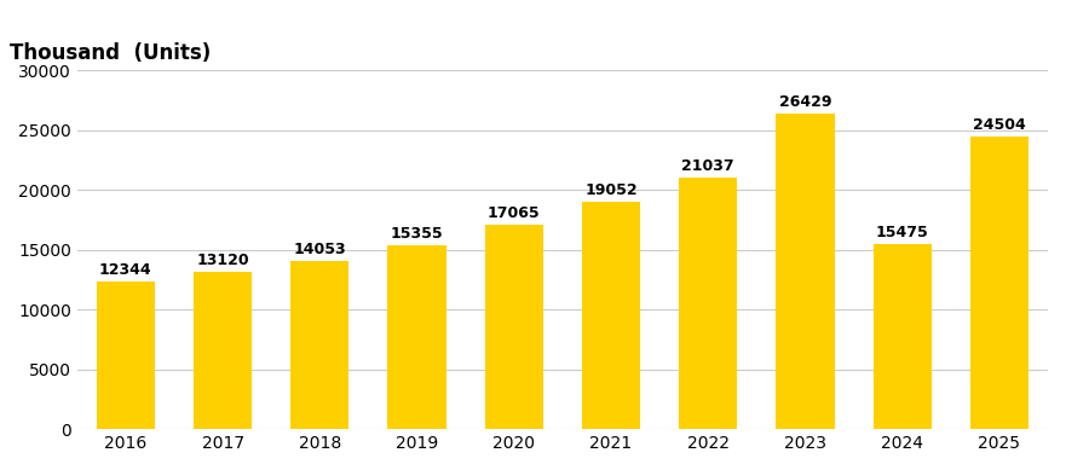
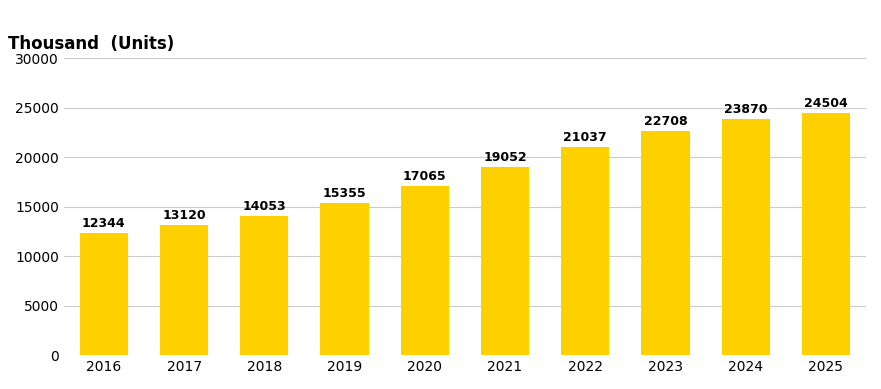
2023: 26429 -> 22708
2024: 15475 -> 23870
